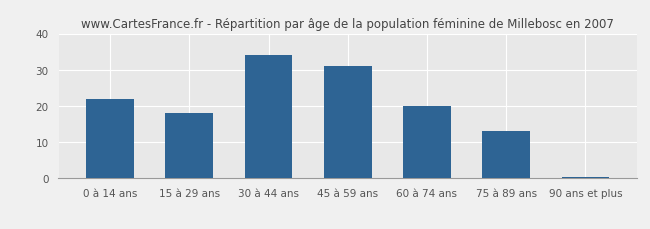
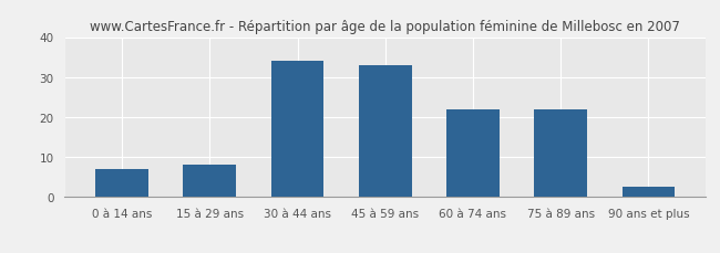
0 à 14 ans: 22.0 -> 7.0
15 à 29 ans: 18.0 -> 8.0
45 à 59 ans: 31.0 -> 33.0
60 à 74 ans: 20.0 -> 22.0
75 à 89 ans: 13.0 -> 22.0
90 ans et plus: 0.5 -> 2.5
